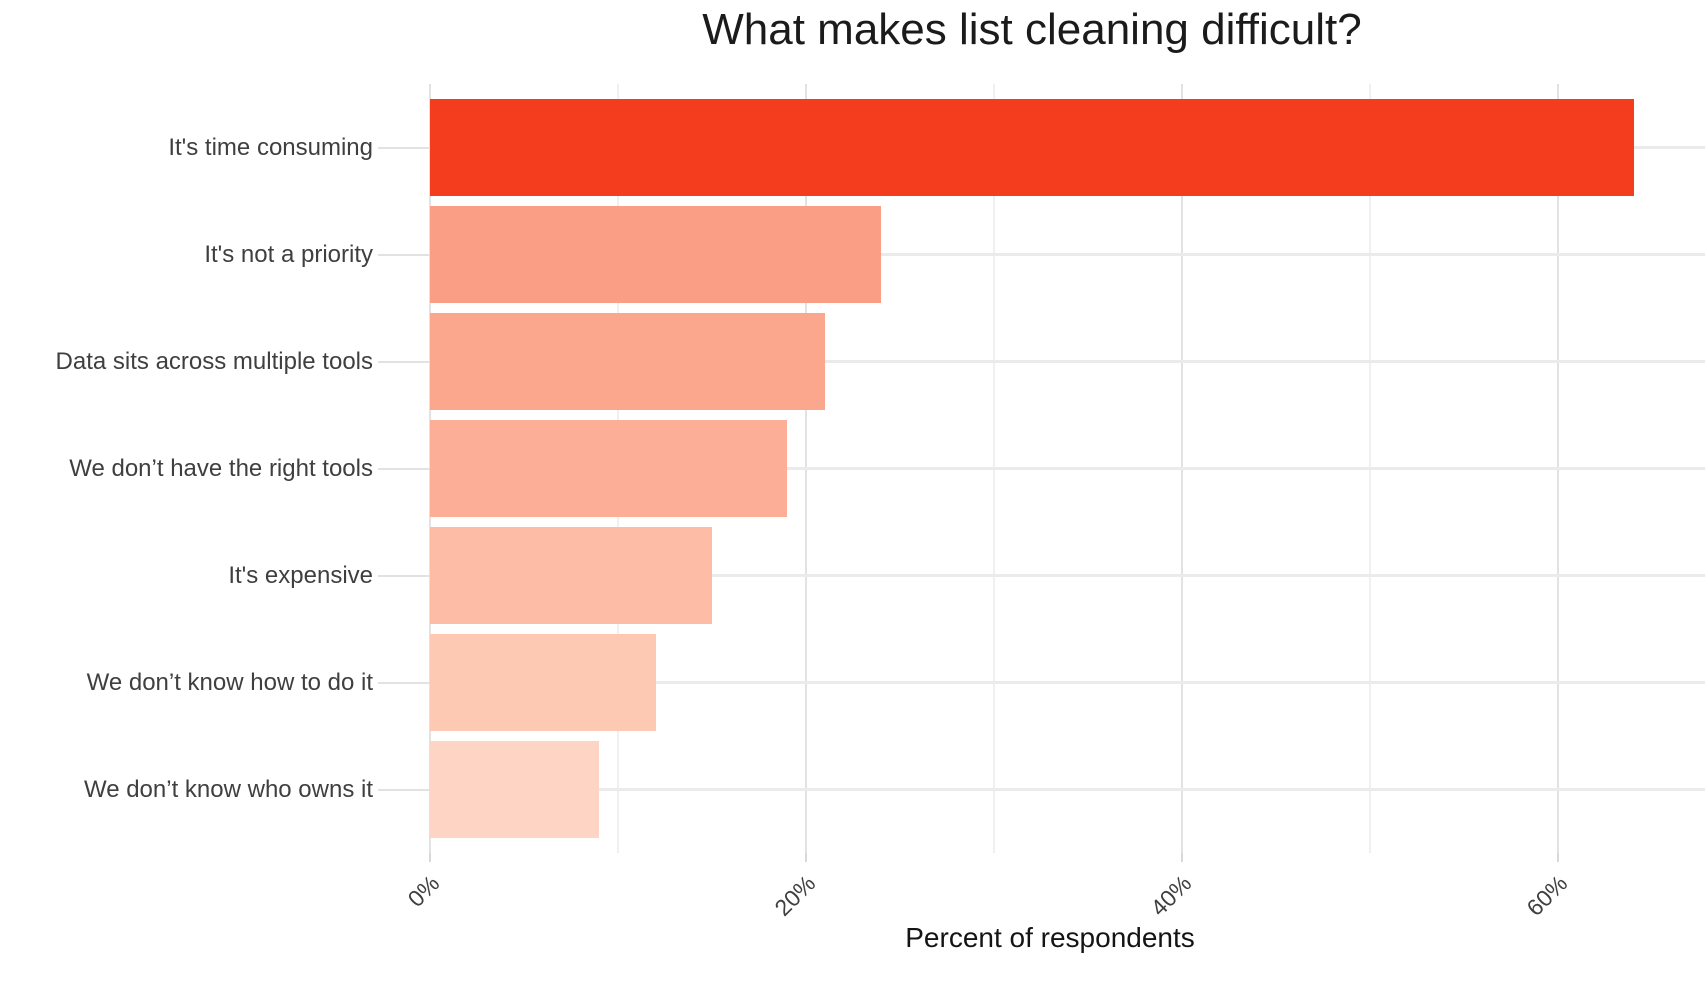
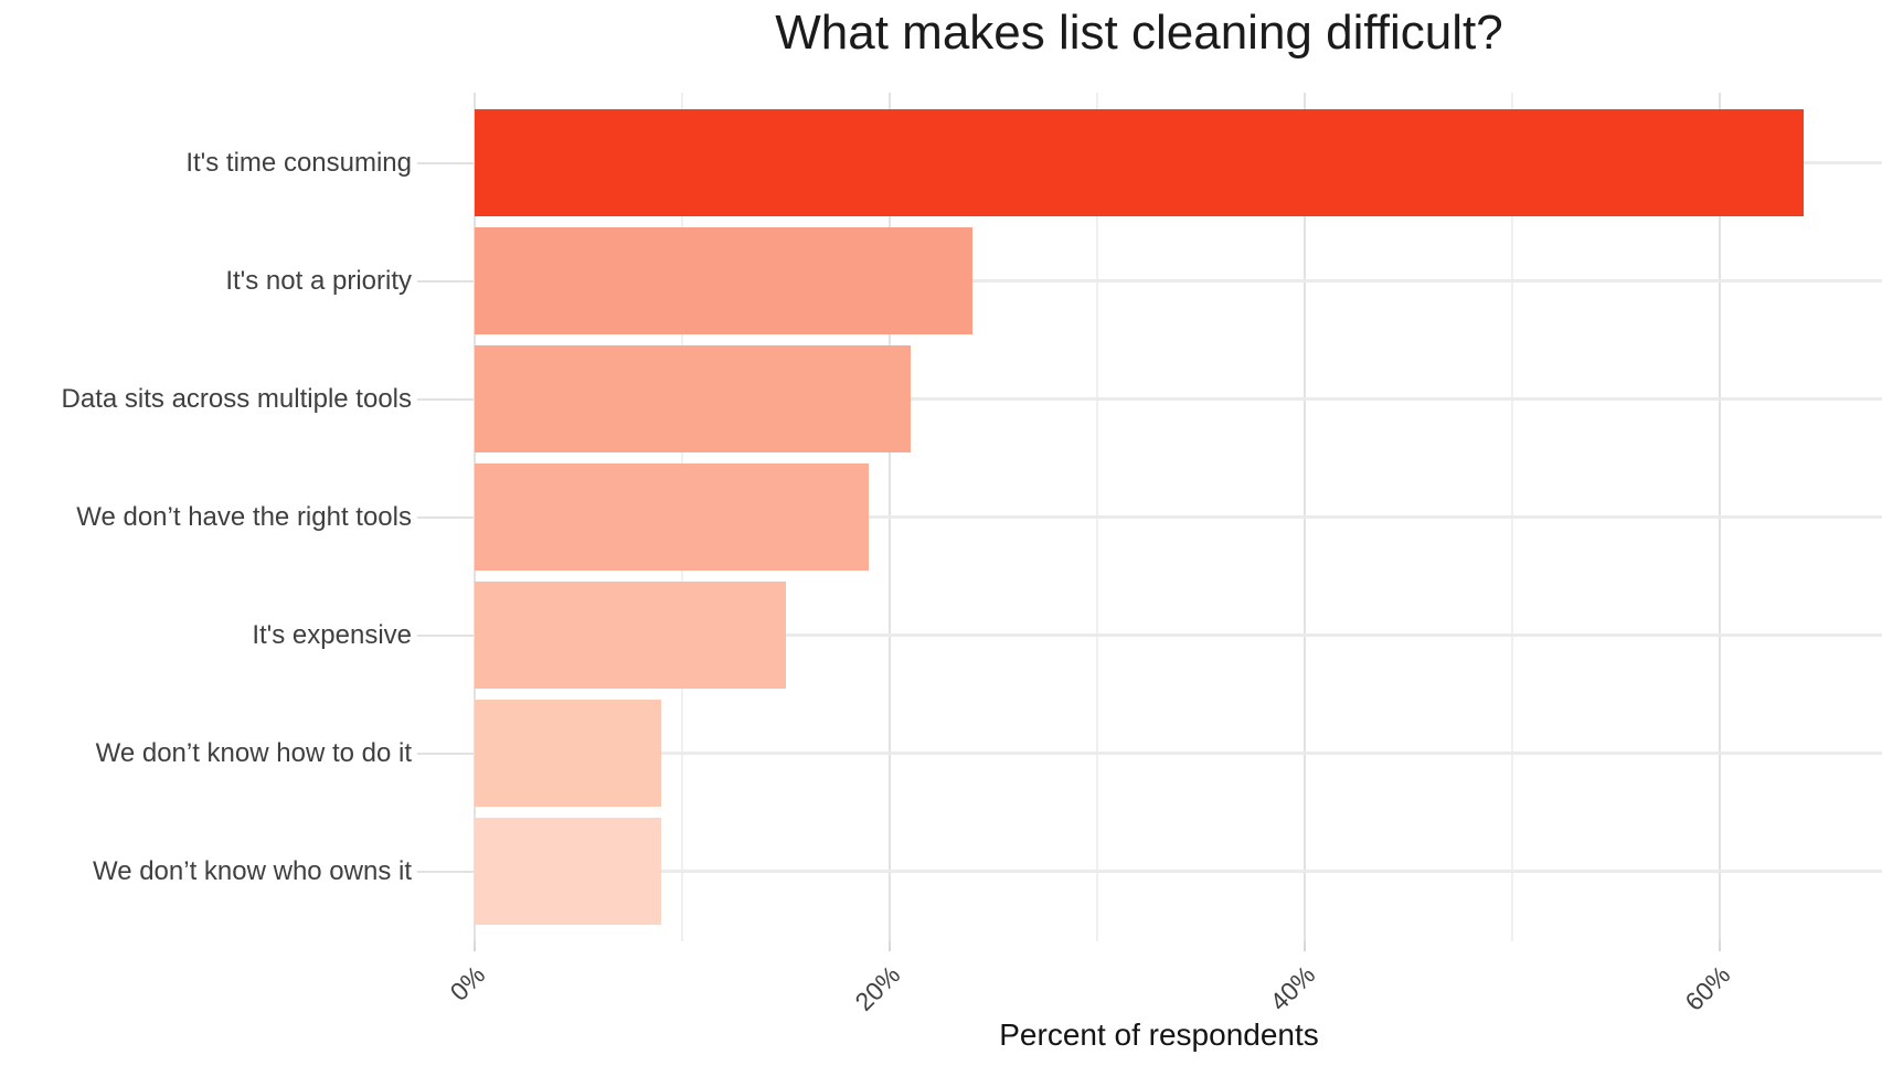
We don’t know how to do it: 12% -> 9%
